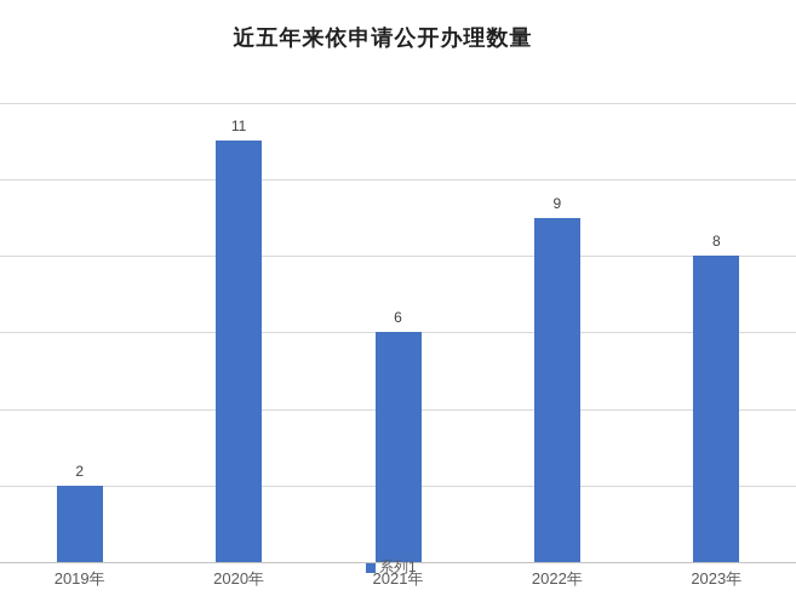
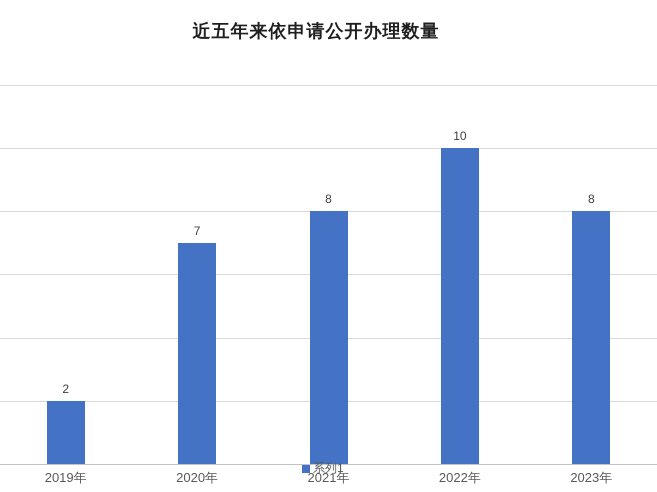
2020年: 11 -> 7
2021年: 6 -> 8
2022年: 9 -> 10
